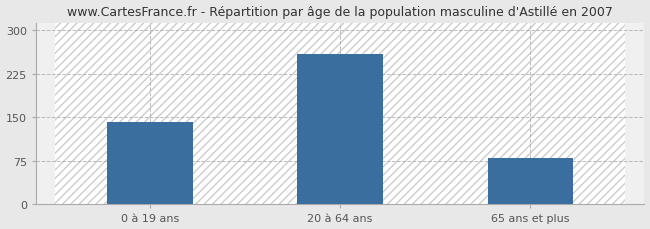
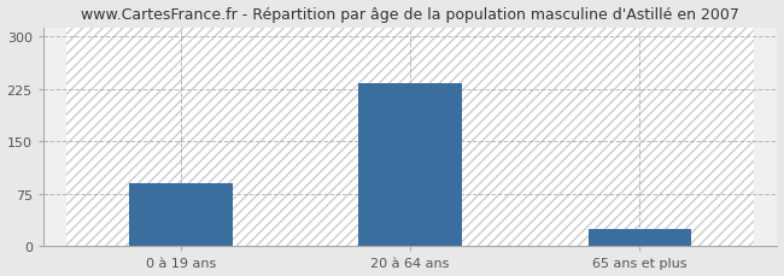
0 à 19 ans: 142 -> 90
20 à 64 ans: 258 -> 232
65 ans et plus: 80 -> 25
